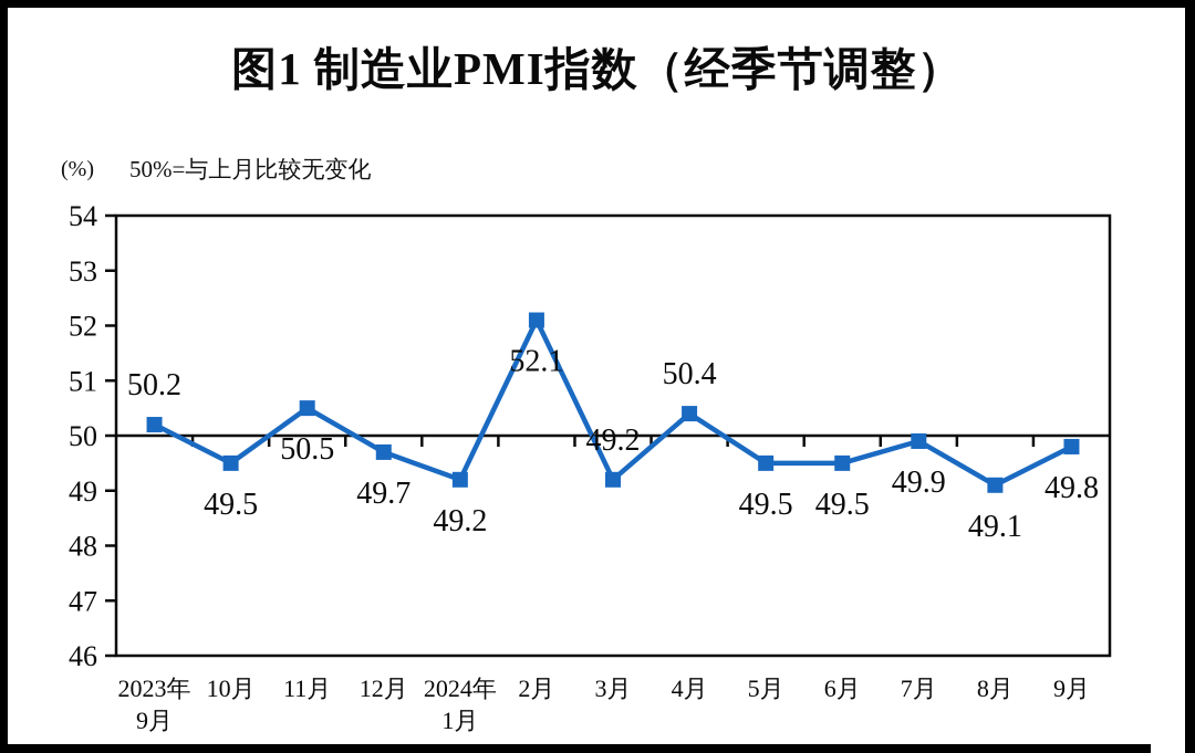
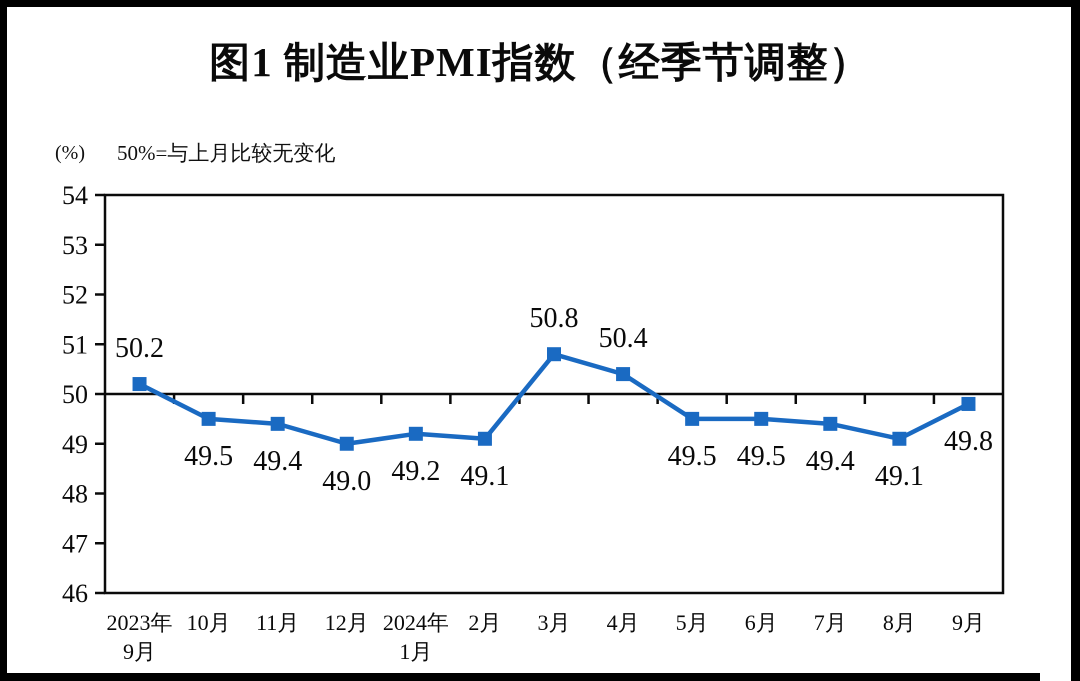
11月: 50.5 -> 49.4
12月: 49.7 -> 49.0
2月: 52.1 -> 49.1
3月: 49.2 -> 50.8
7月: 49.9 -> 49.4
